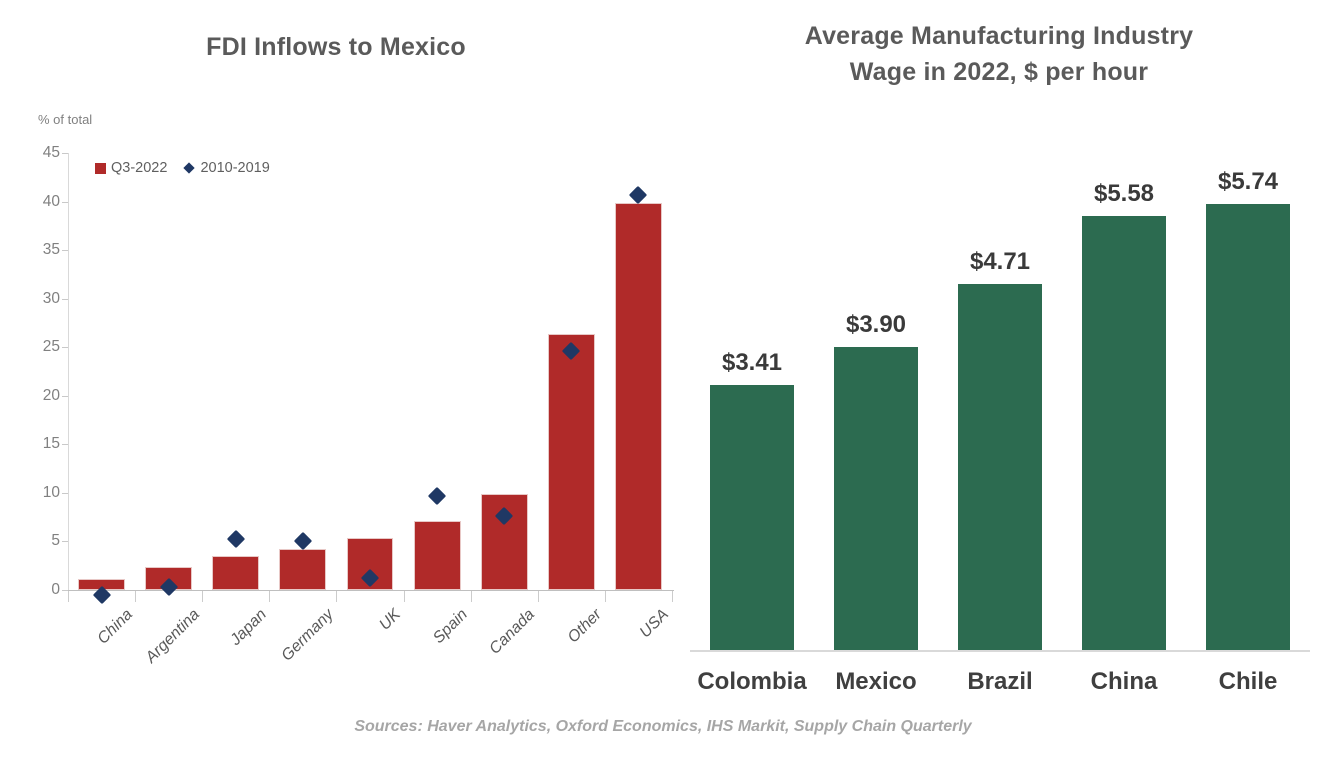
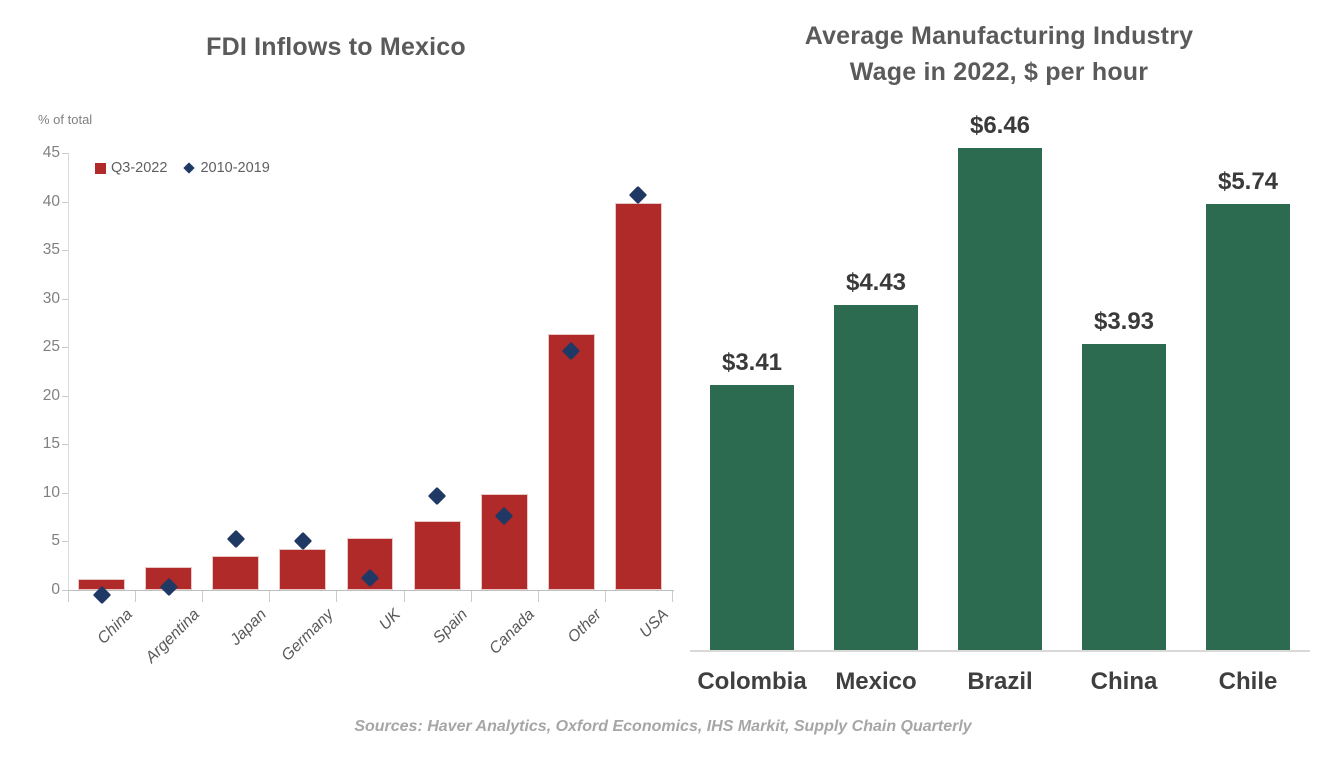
Average Manufacturing Industry Wage in 2022, $ per hour/Mexico: $3.90 -> $4.43
Average Manufacturing Industry Wage in 2022, $ per hour/Brazil: $4.71 -> $6.46
Average Manufacturing Industry Wage in 2022, $ per hour/China: $5.58 -> $3.93
